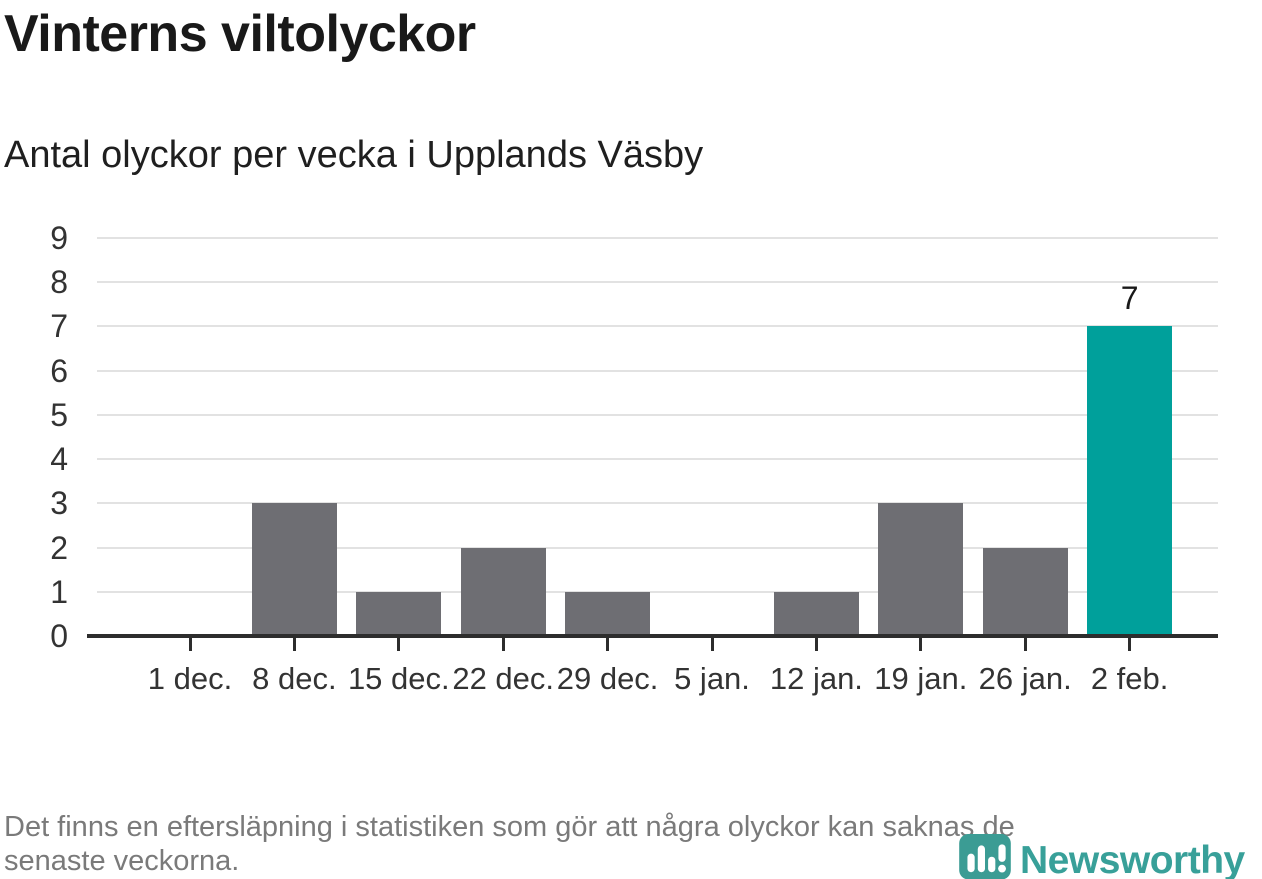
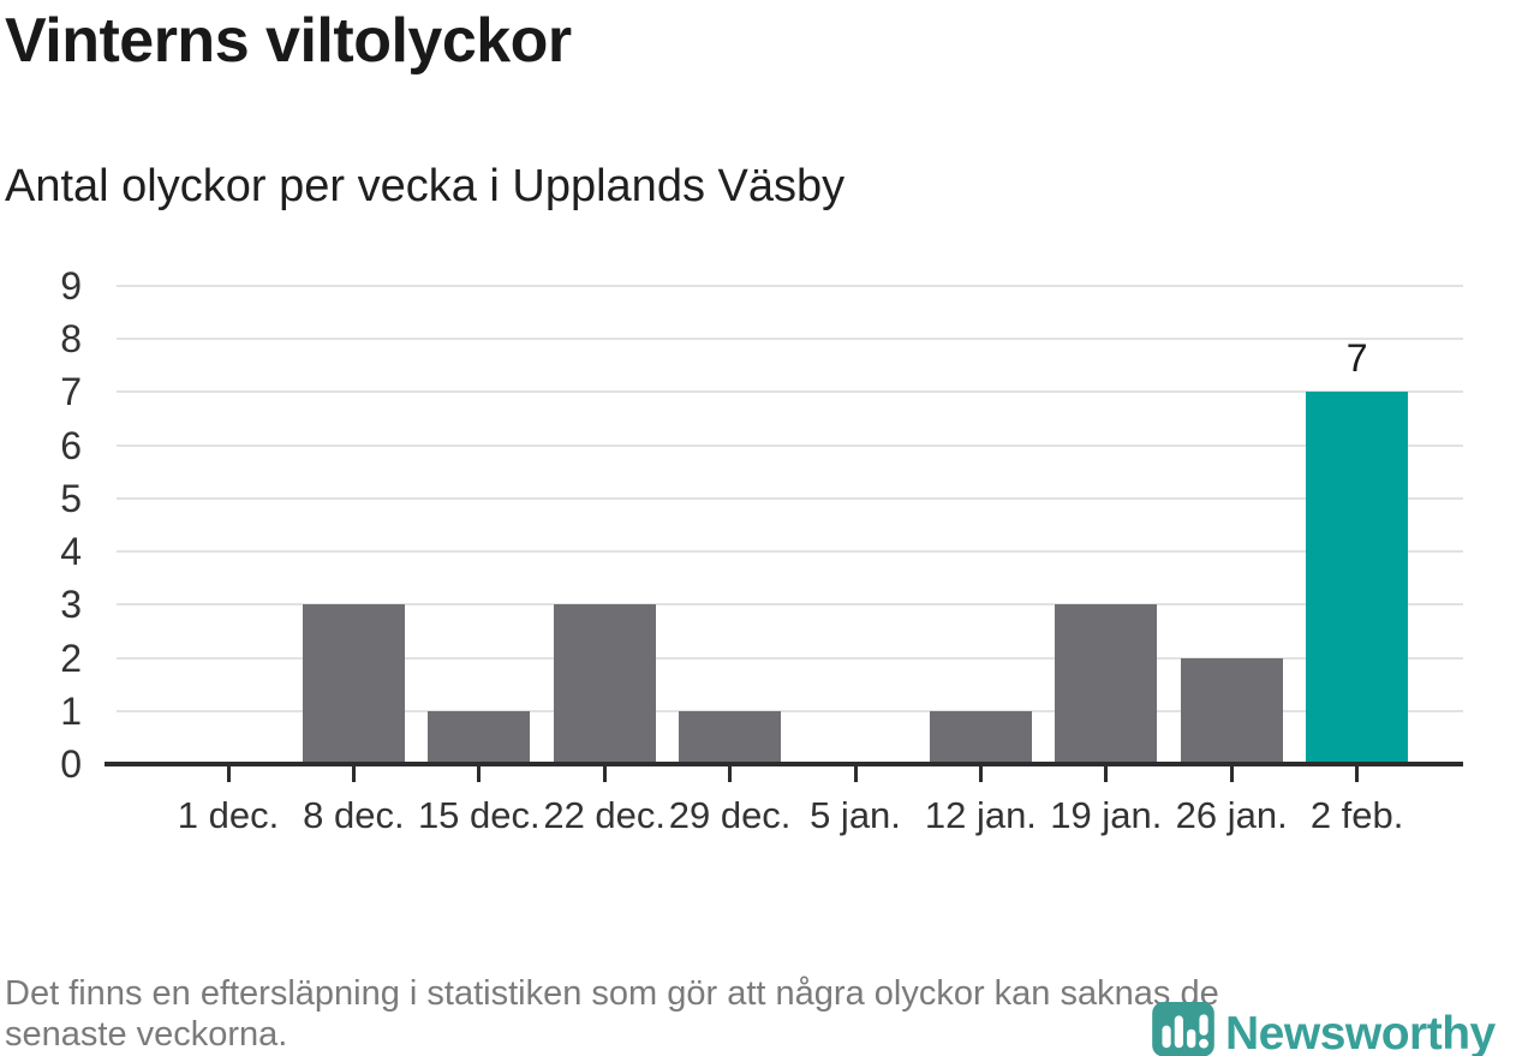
22 dec.: 2 -> 3
